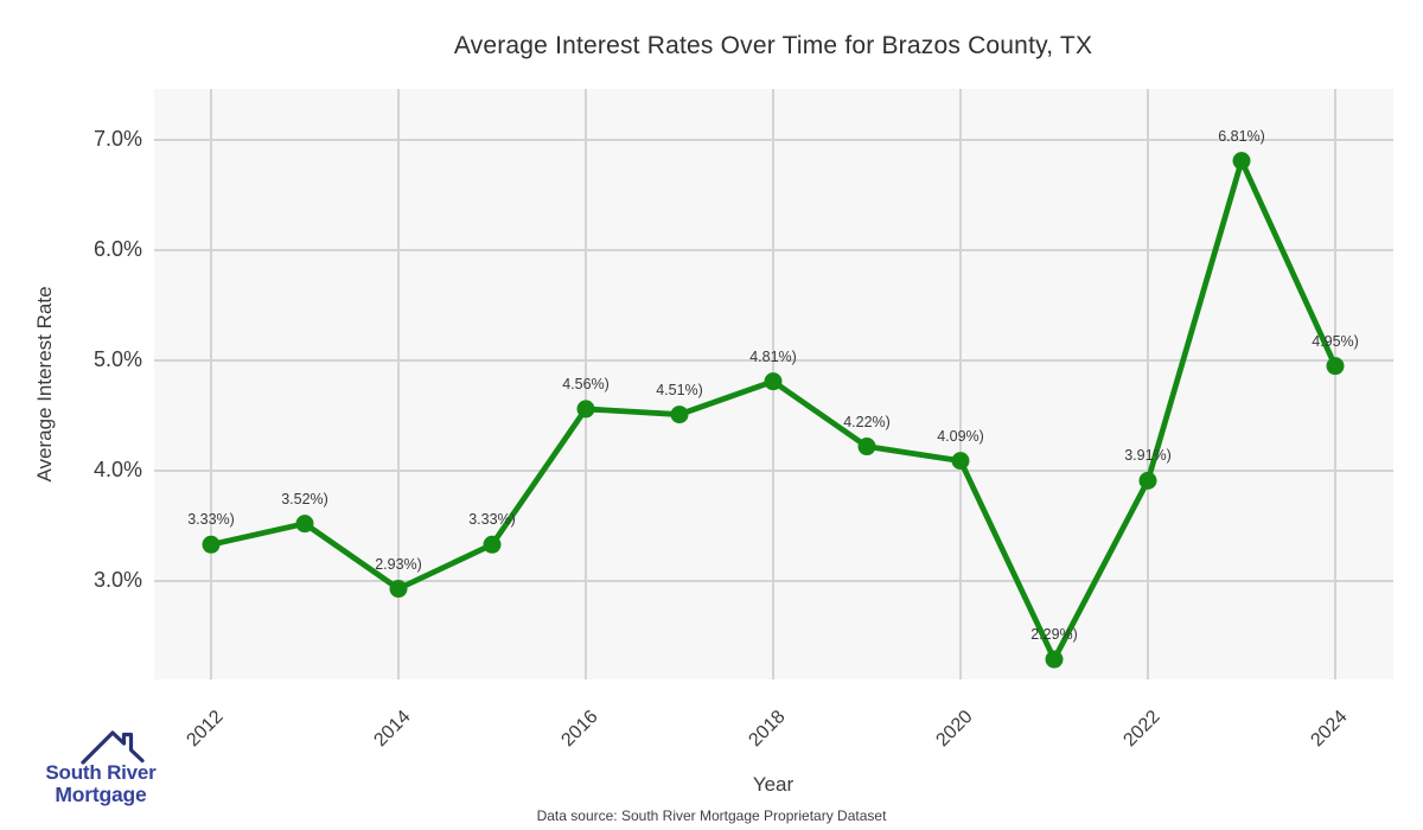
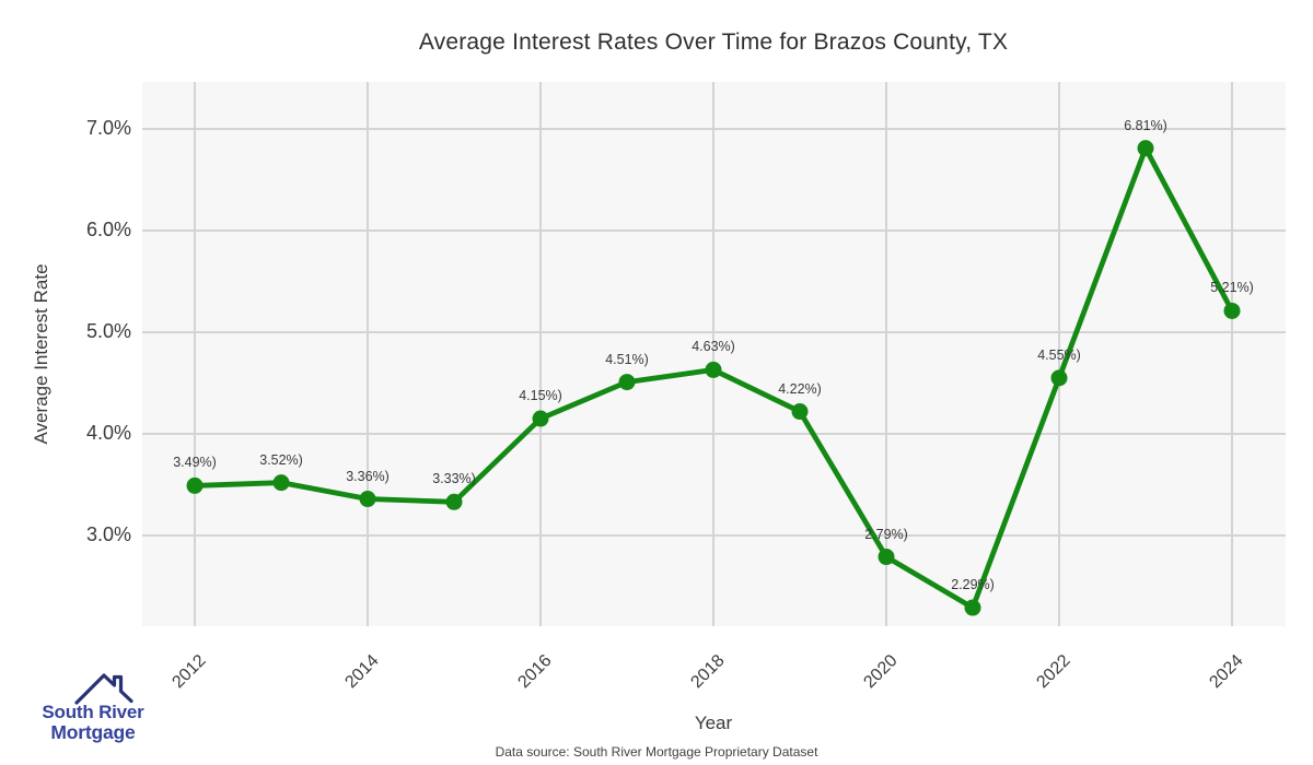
2012: 3.33% -> 3.49%
2014: 2.93% -> 3.36%
2016: 4.56% -> 4.15%
2018: 4.81% -> 4.63%
2020: 4.09% -> 2.79%
2022: 3.91% -> 4.55%
2024: 4.95% -> 5.21%
